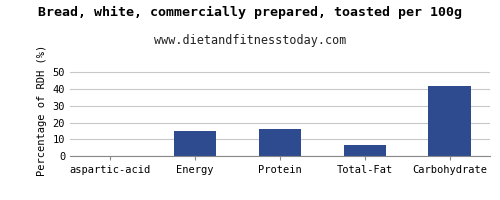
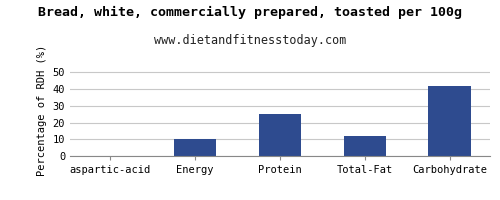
Energy: 15 -> 10
Protein: 16 -> 25
Total-Fat: 6 -> 12
